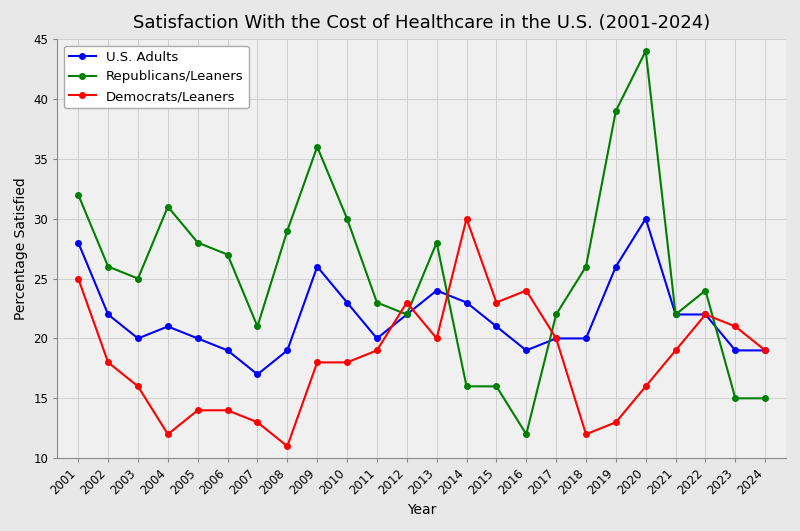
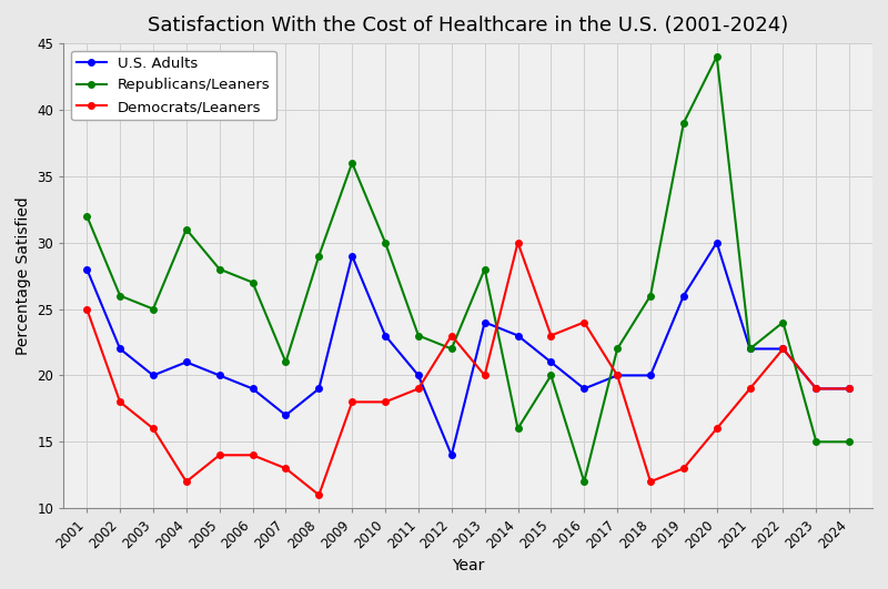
U.S. Adults/2009: 26 -> 29
U.S. Adults/2012: 22 -> 14
Republicans/Leaners/2015: 16 -> 20
Democrats/Leaners/2023: 21 -> 19
